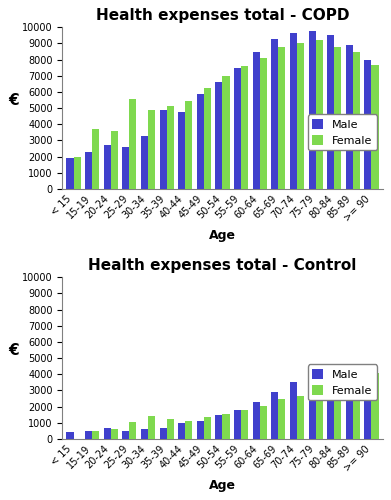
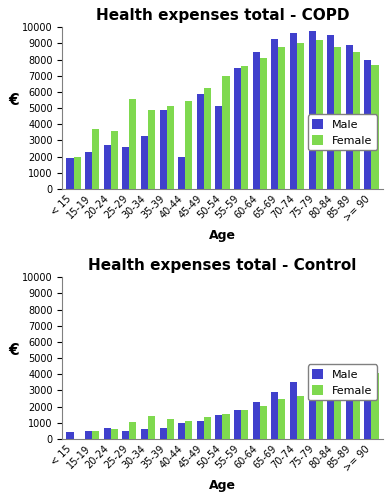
Health expenses total - COPD/Male/40-44: 4800 -> 2000
Health expenses total - COPD/Male/50-54: 6600 -> 5100
